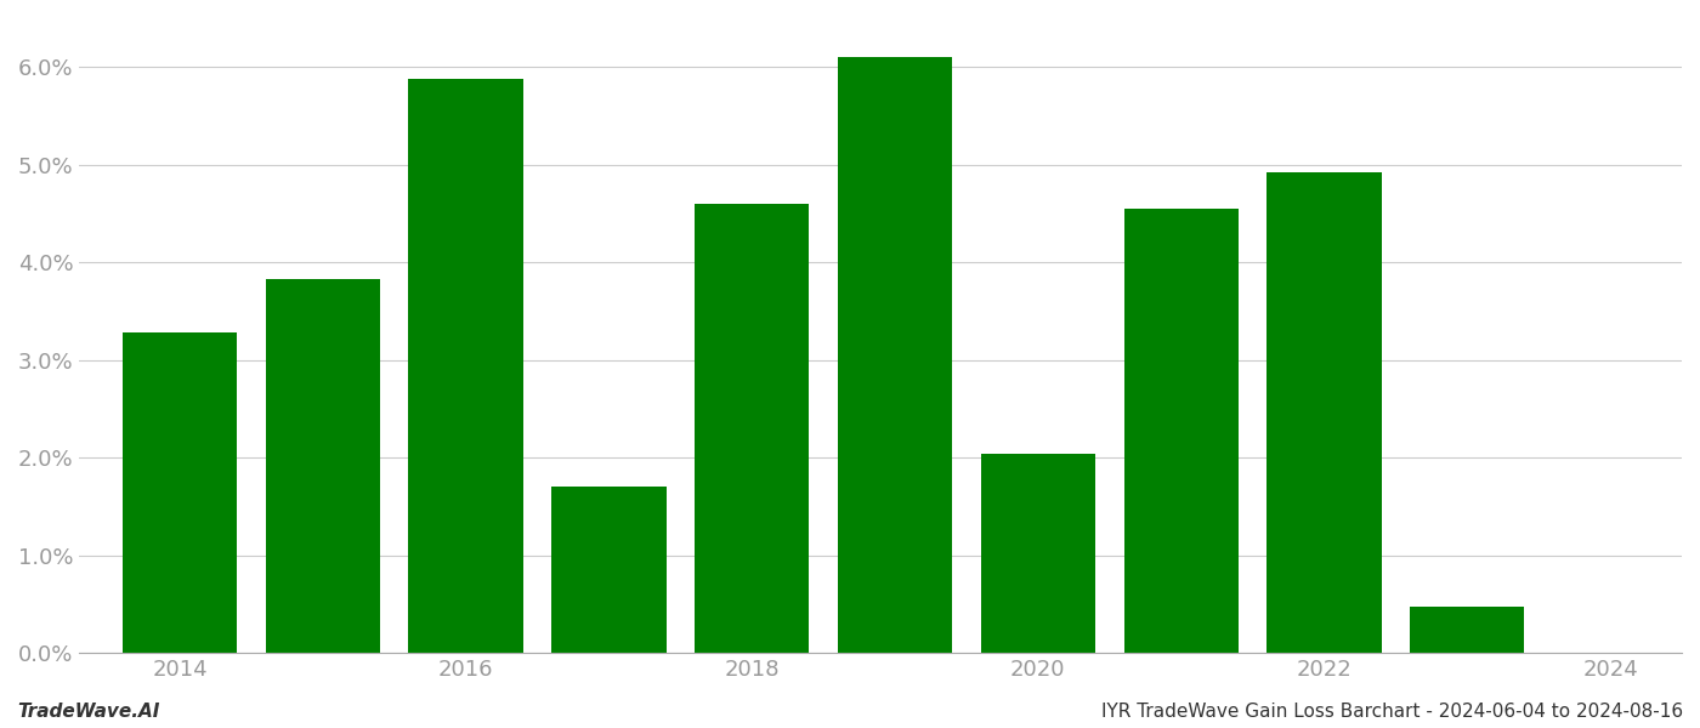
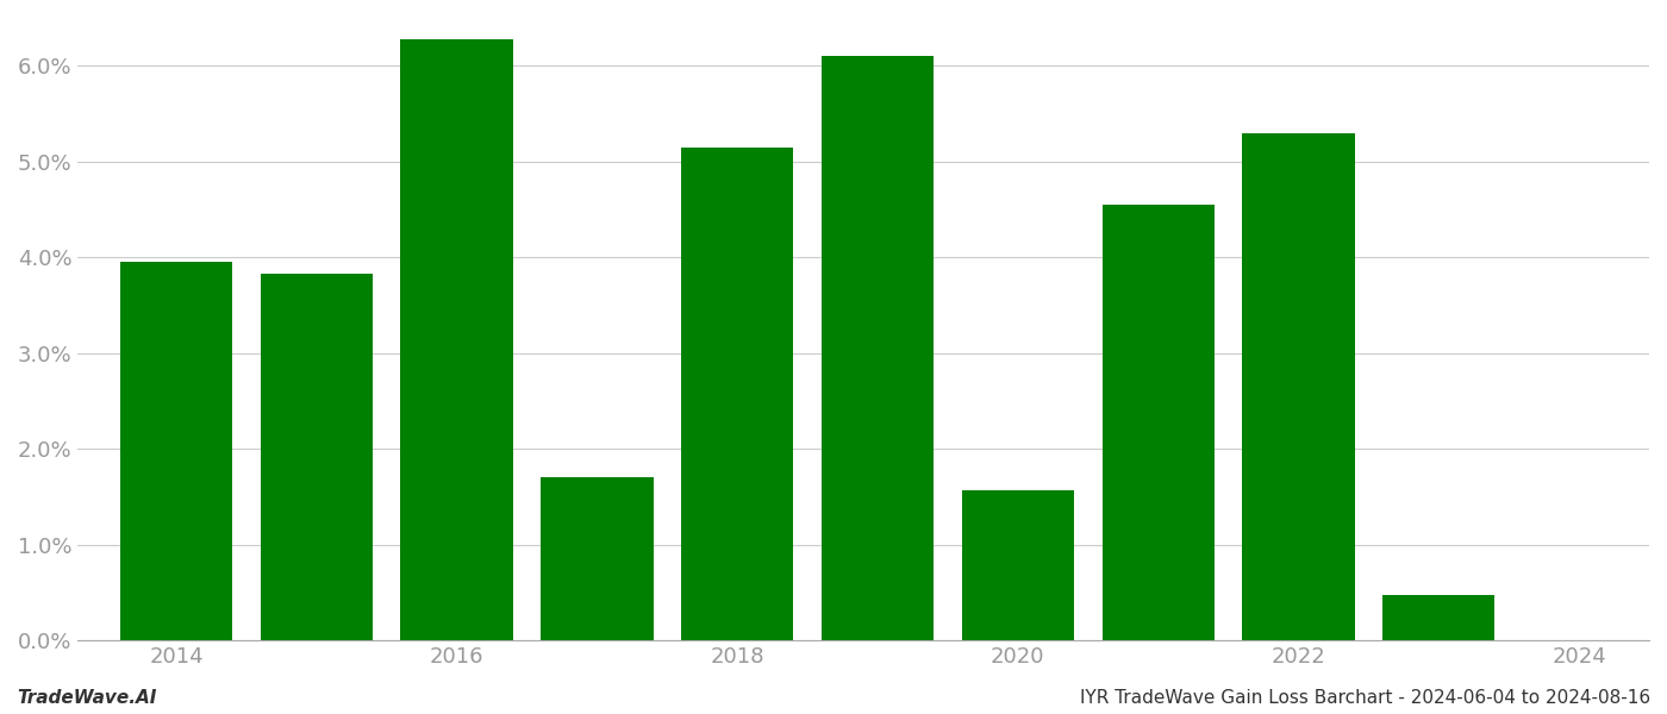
2014: 3.28% -> 3.95%
2016: 5.88% -> 6.28%
2018: 4.60% -> 5.15%
2020: 2.04% -> 1.57%
2022: 4.92% -> 5.30%
